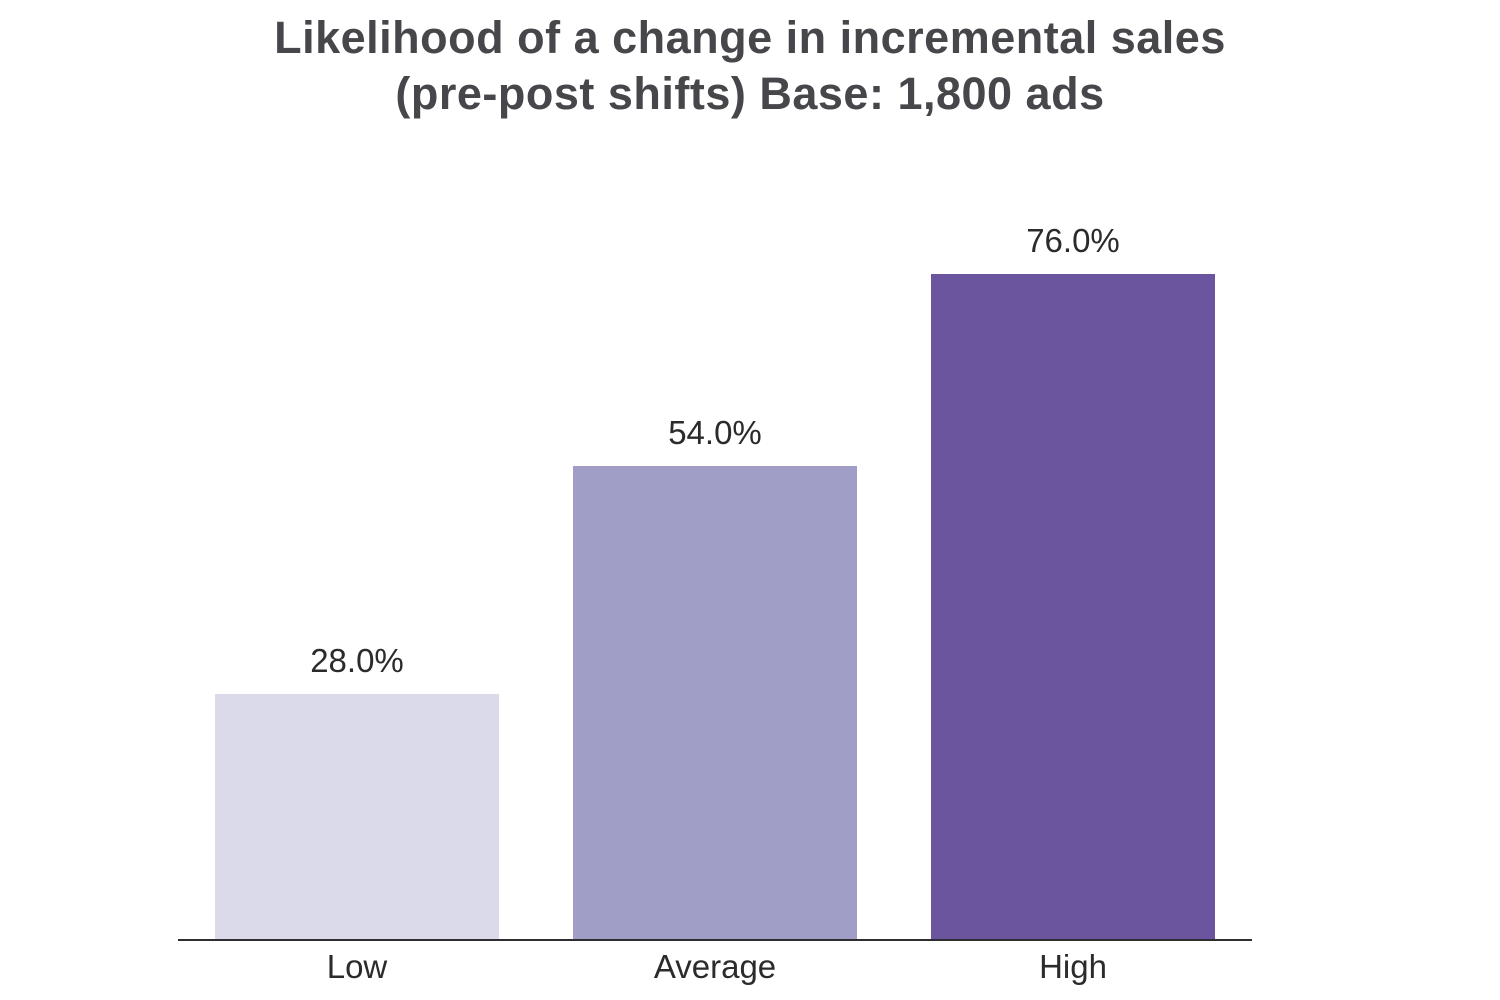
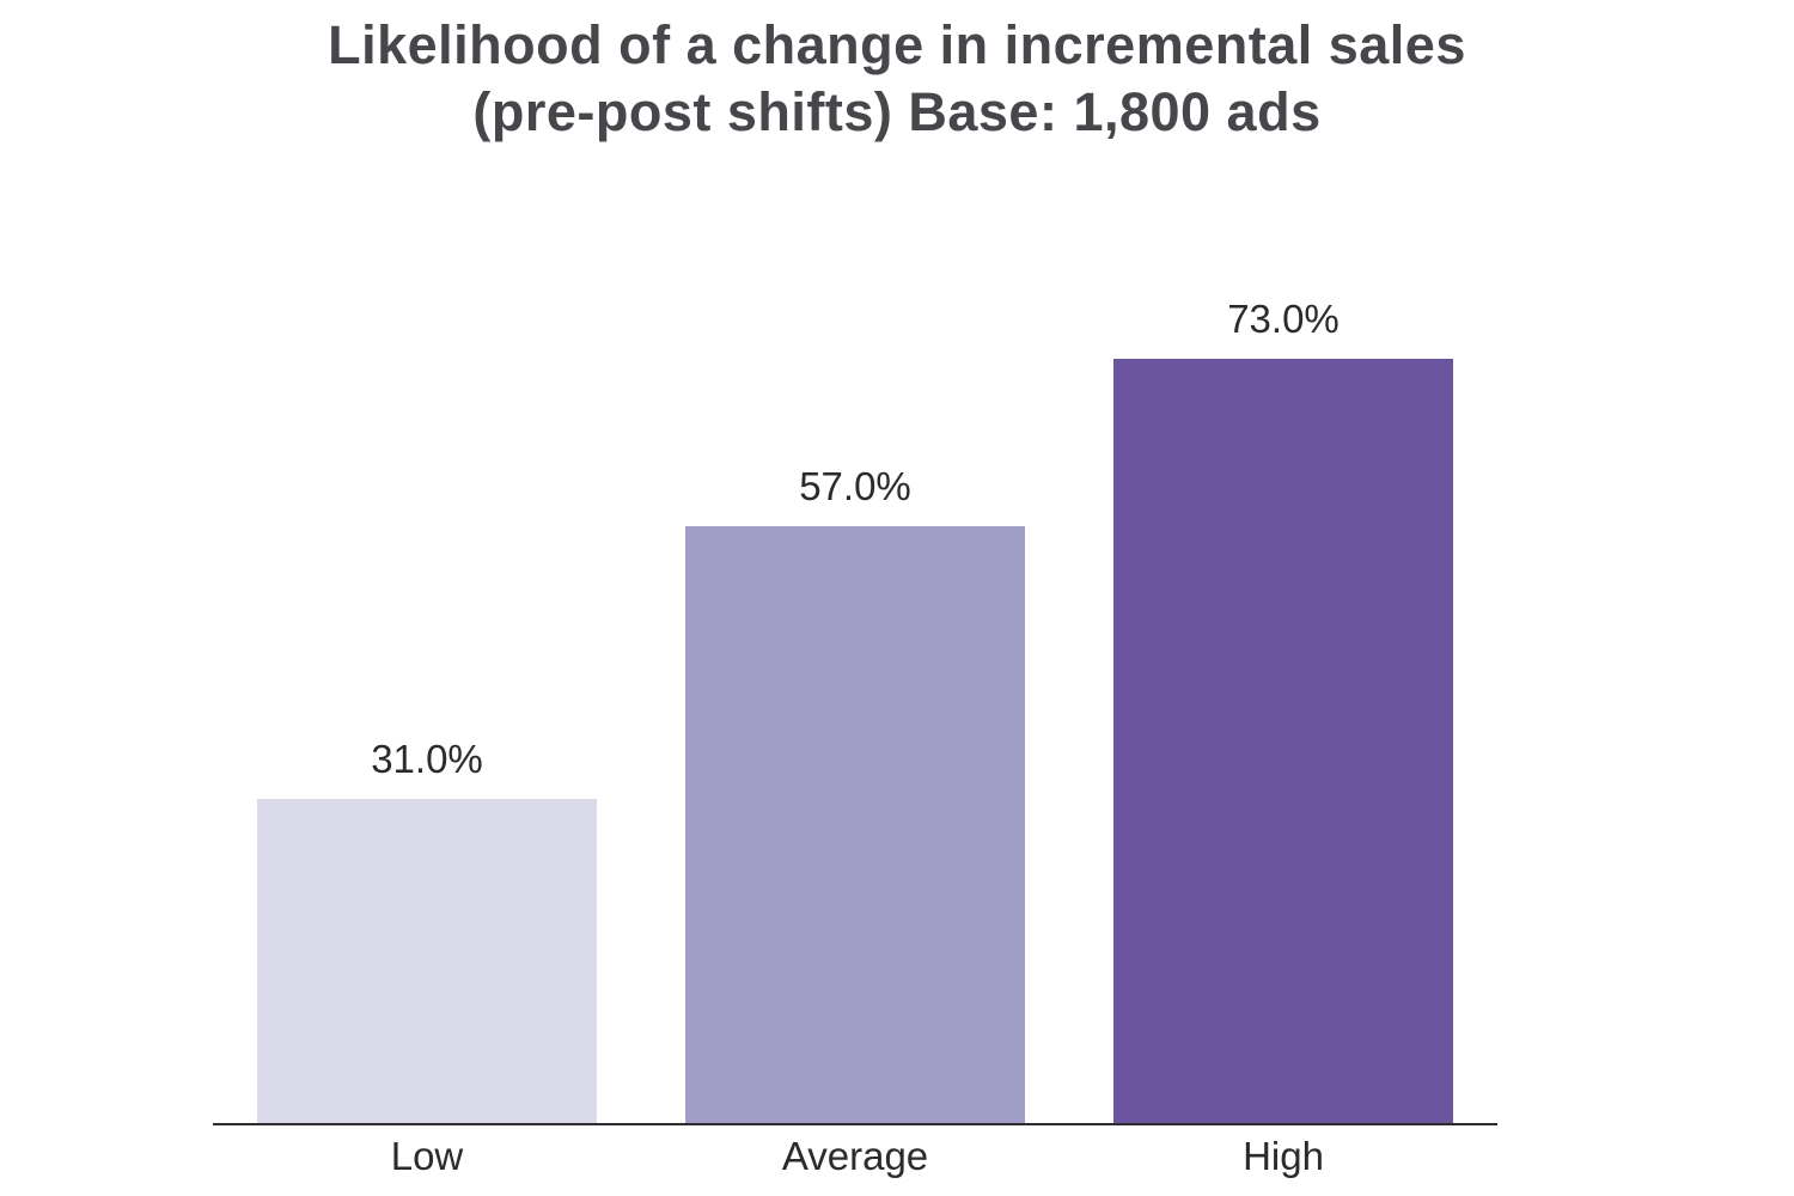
Low: 28.0% -> 31.0%
Average: 54.0% -> 57.0%
High: 76.0% -> 73.0%
